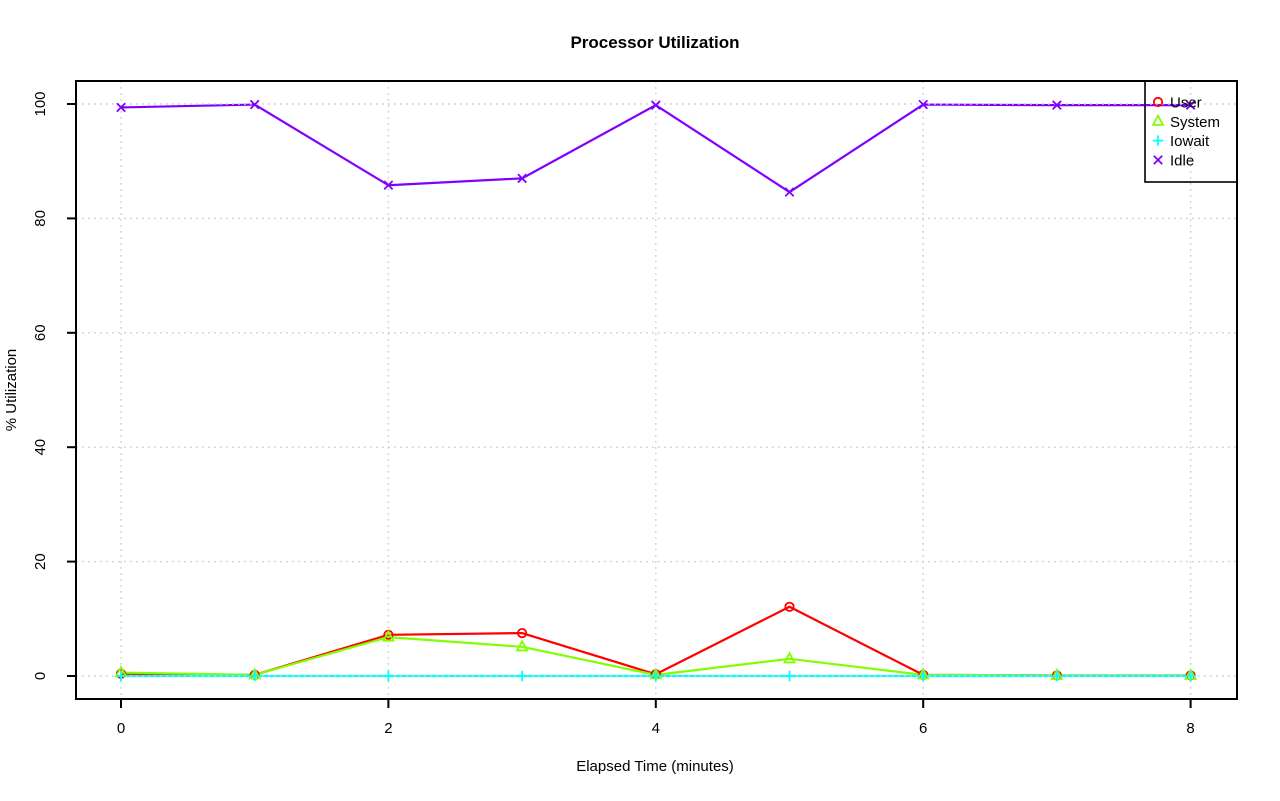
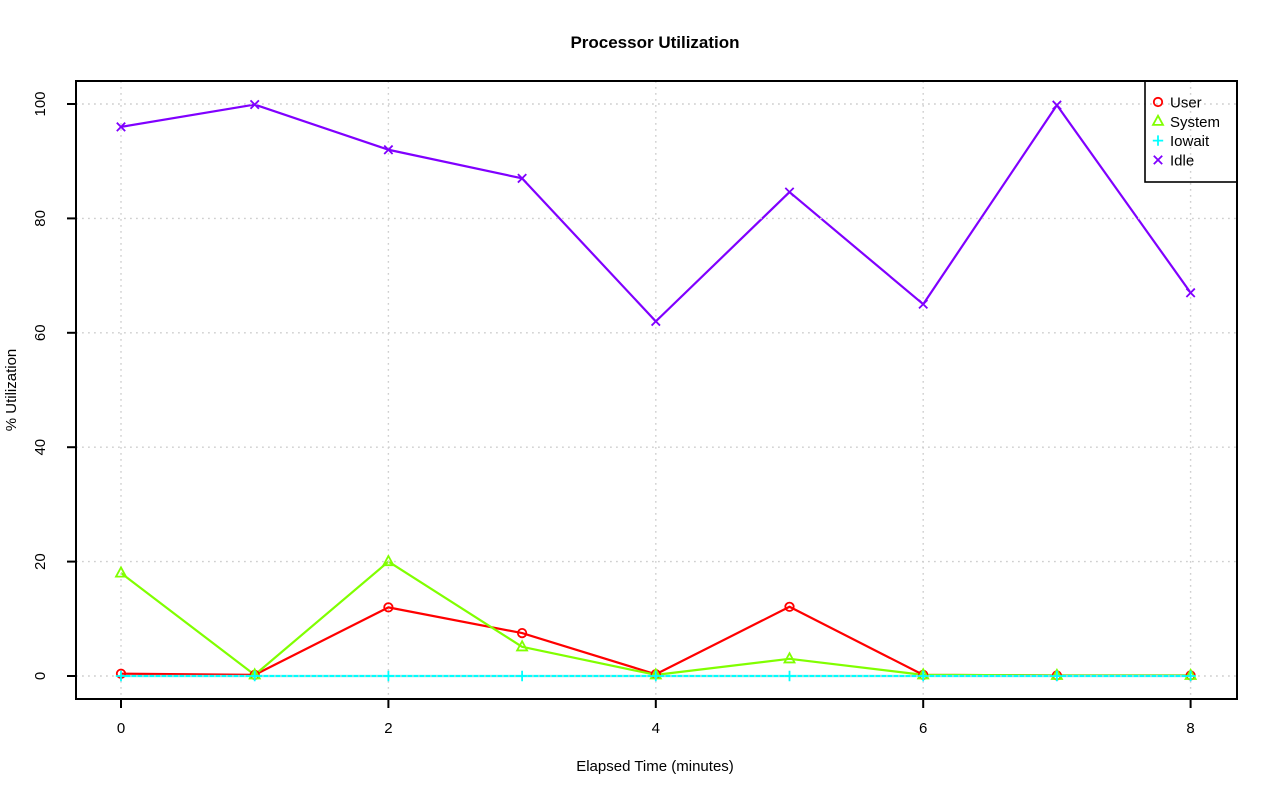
System/0: 1 -> 18
Idle/0: 99 -> 96
User/2: 7 -> 12
System/2: 7 -> 20
Idle/2: 86 -> 92
Idle/4: 100 -> 62
Idle/6: 100 -> 65
Idle/8: 100 -> 67
